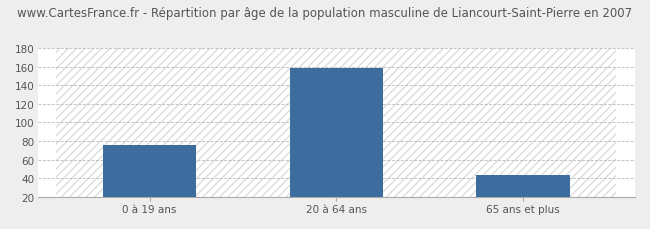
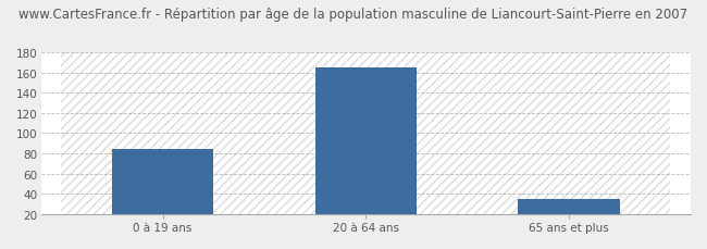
0 à 19 ans: 76 -> 84
20 à 64 ans: 158 -> 165
65 ans et plus: 44 -> 35
